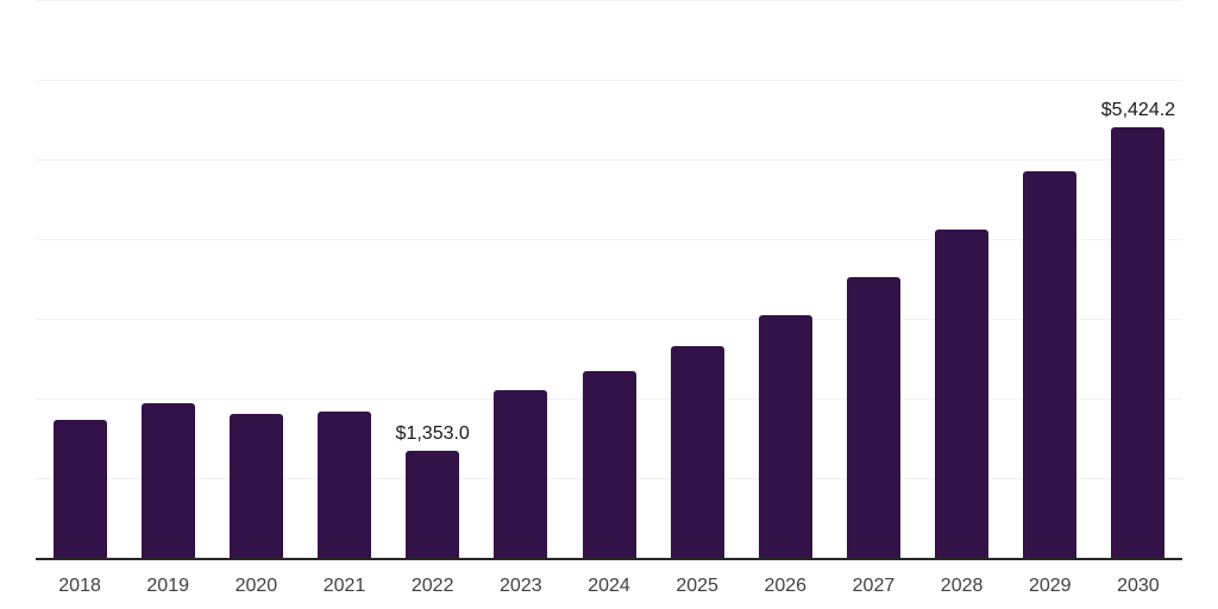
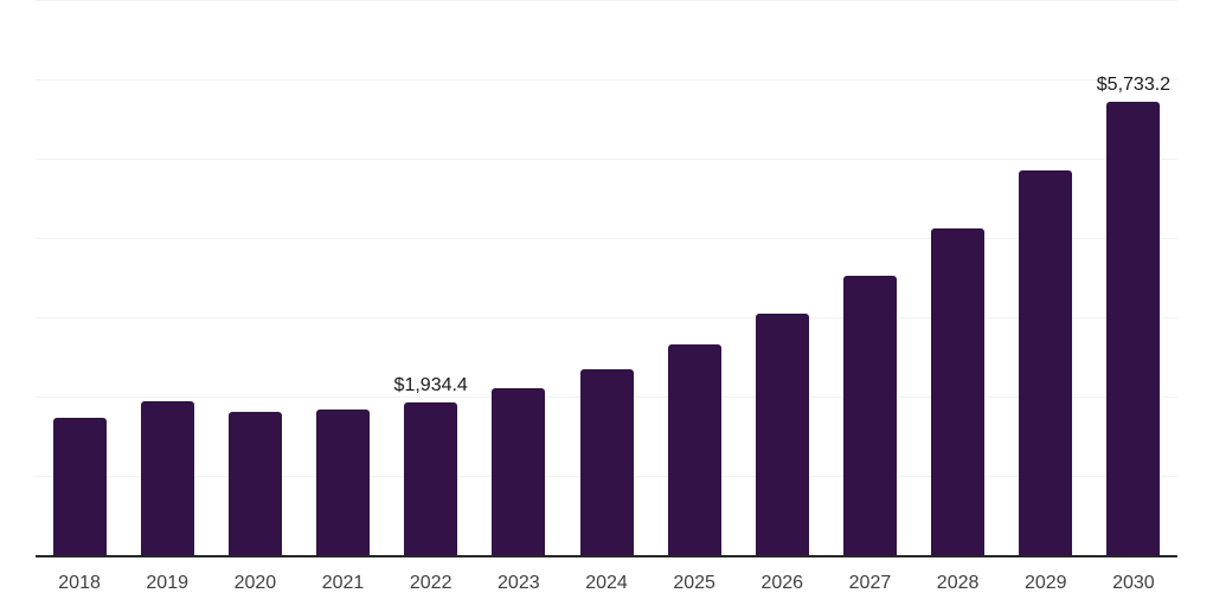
2022: $1,353.0 -> $1,934.4
2030: $5,424.2 -> $5,733.2
